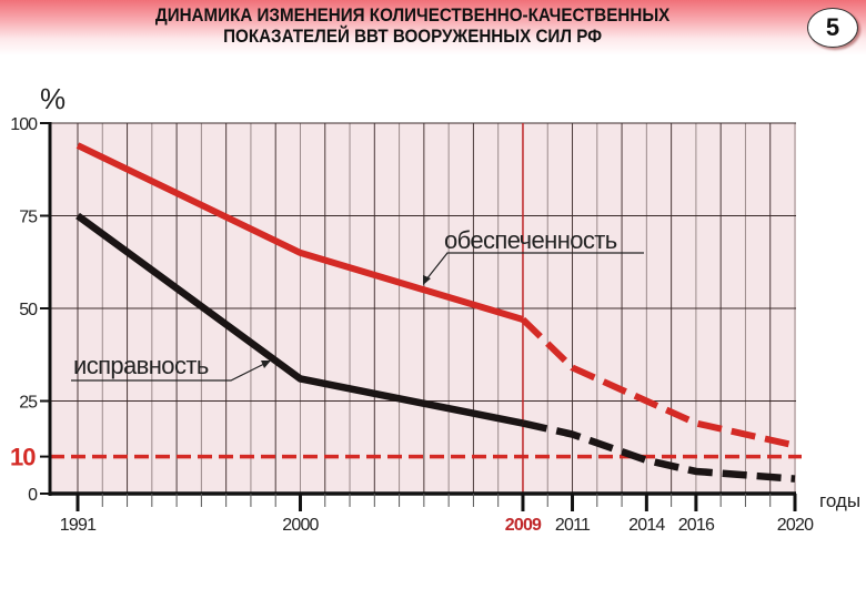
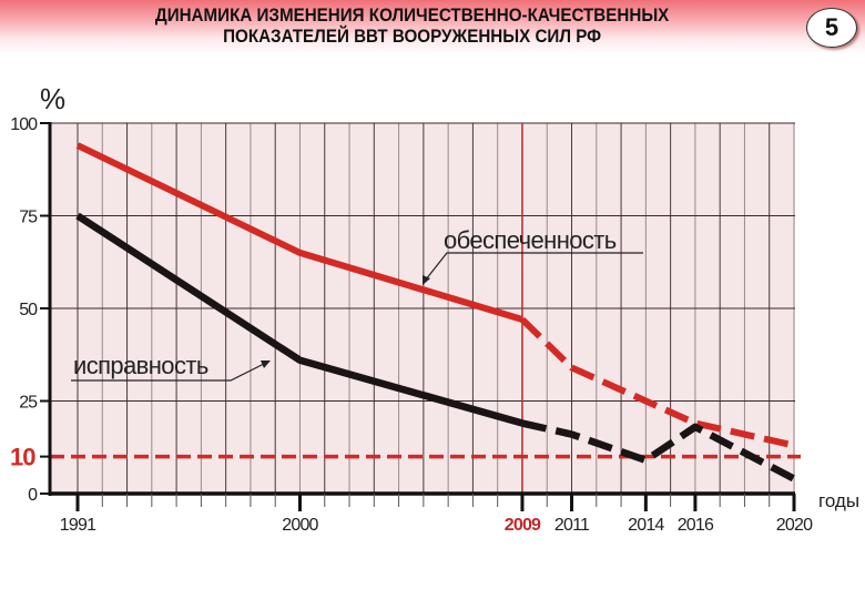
исправность/2000: 31 -> 36
исправность/2016: 6 -> 18
